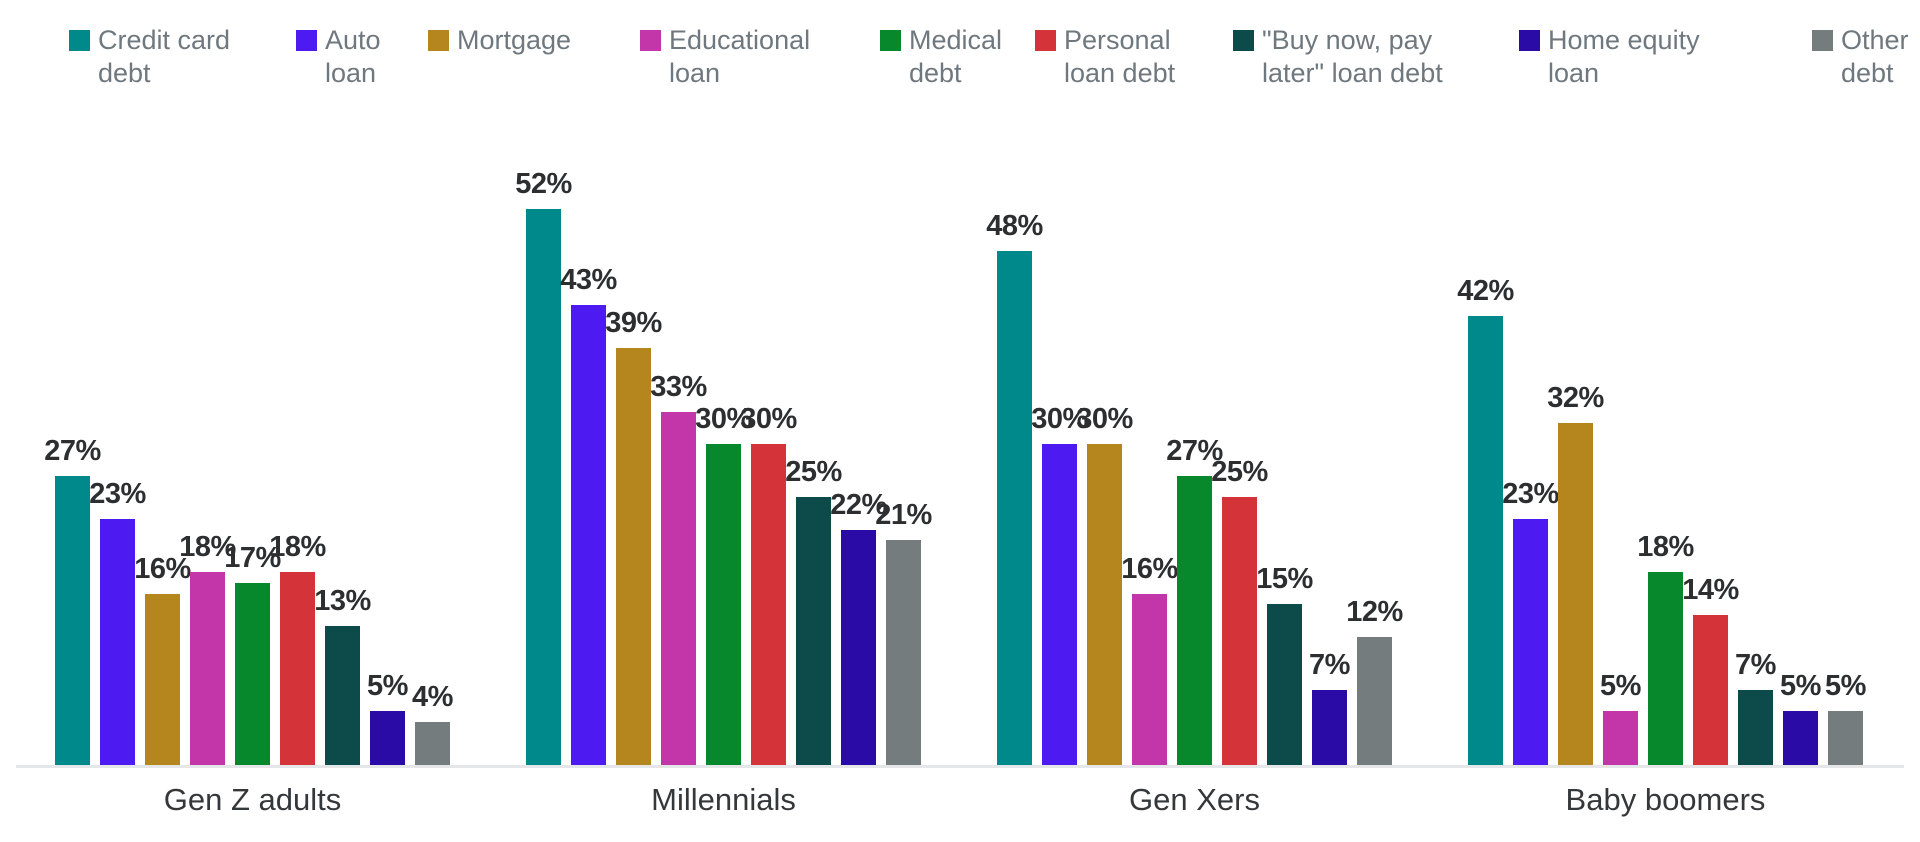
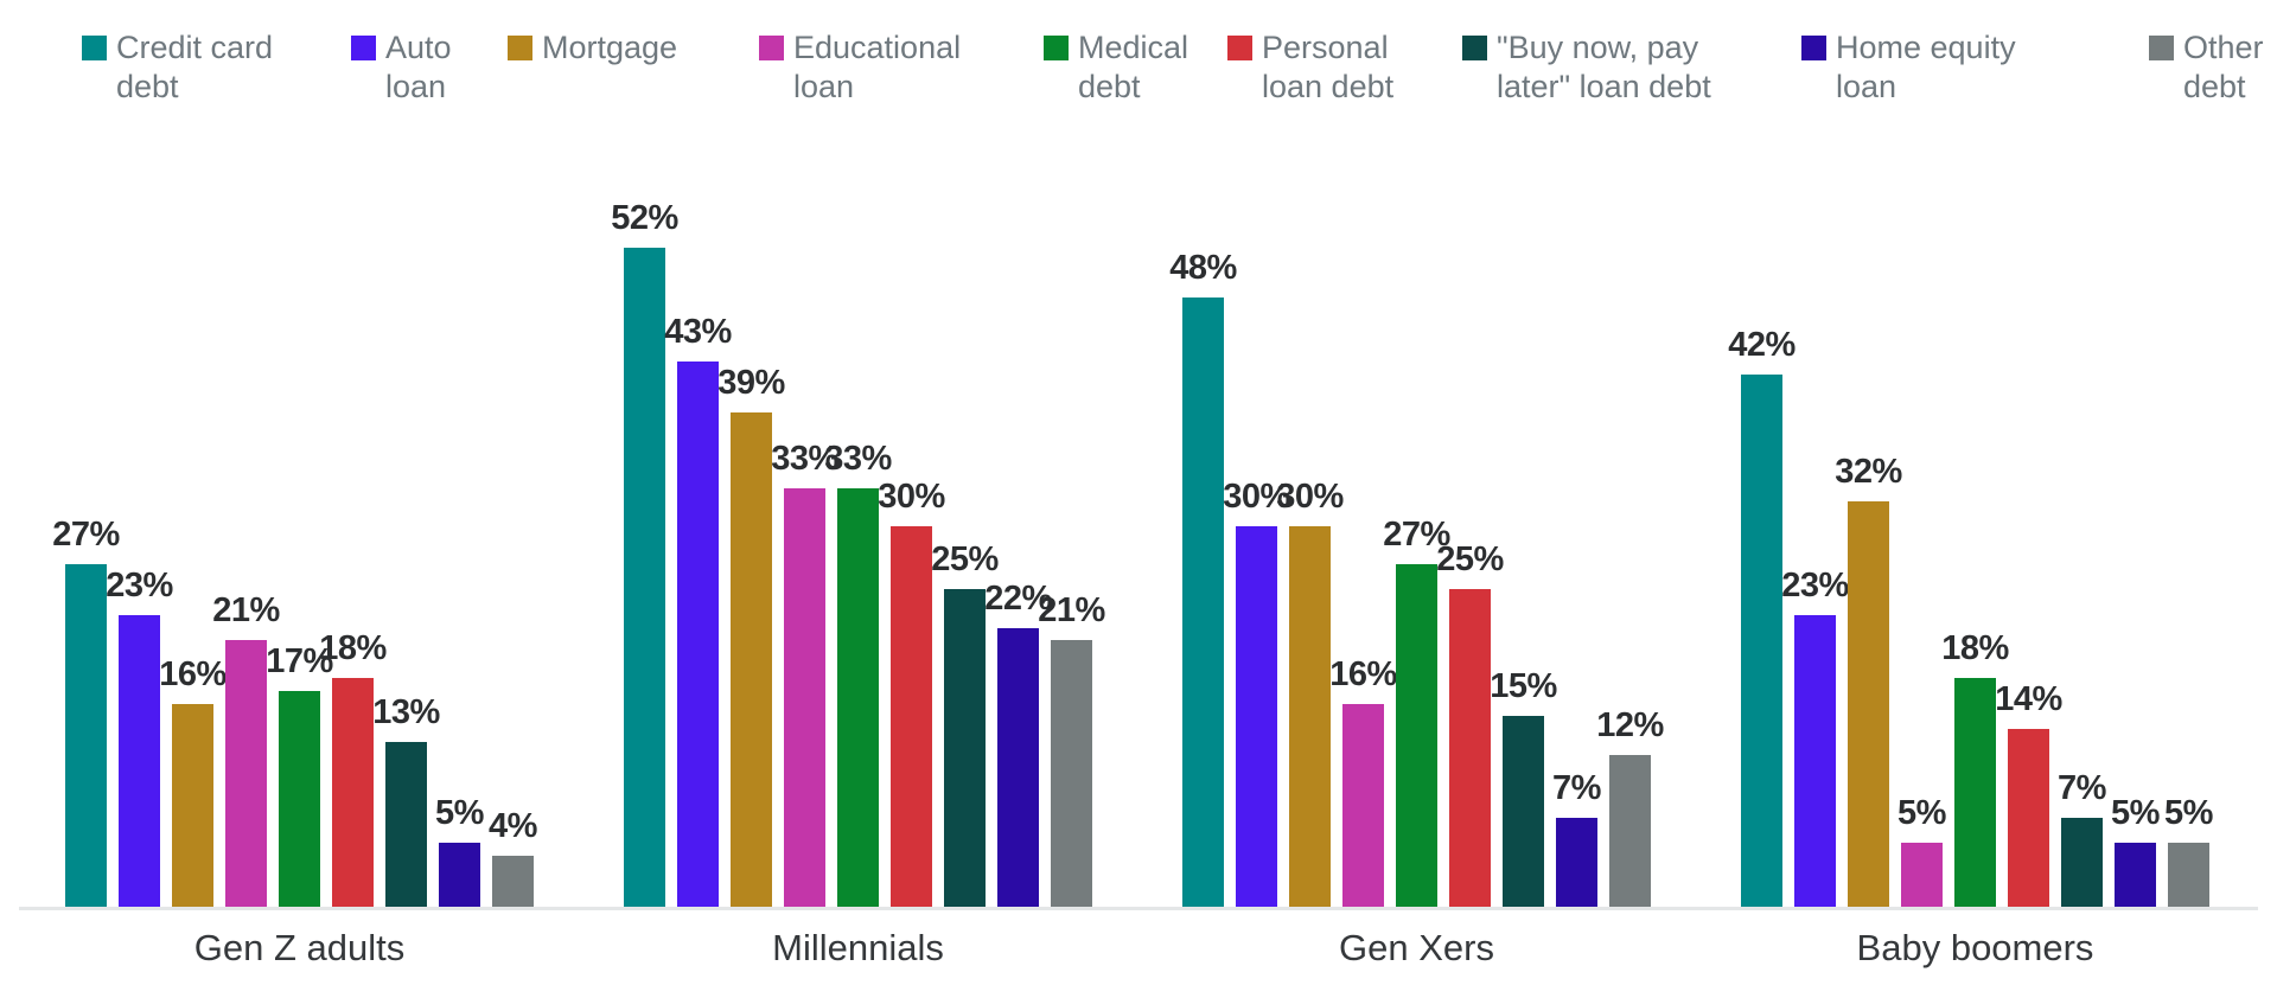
Educational loan/Gen Z adults: 18% -> 21%
Medical debt/Millennials: 30% -> 33%
